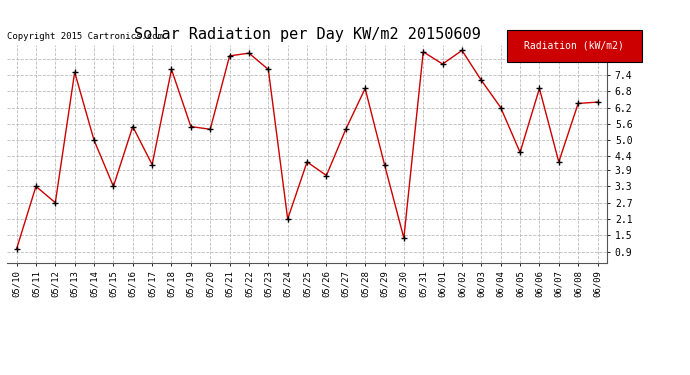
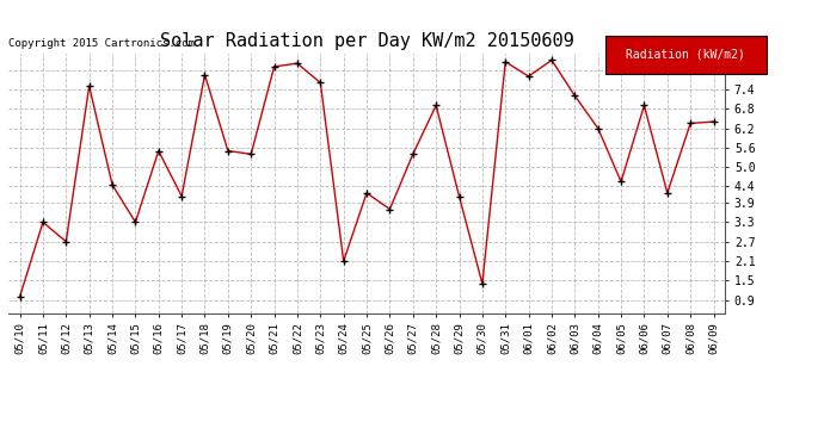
05/14: 5.00 -> 4.45
05/18: 7.60 -> 7.85
